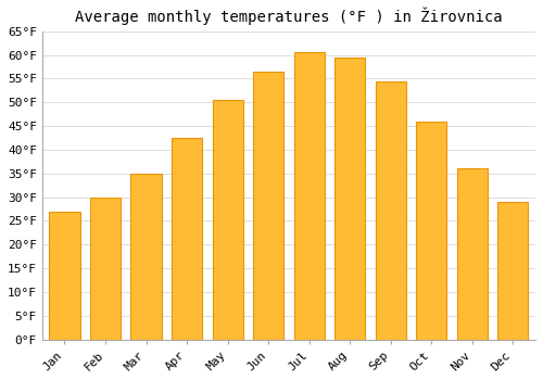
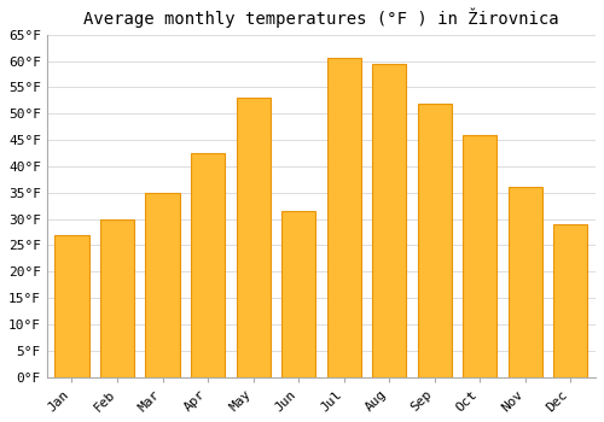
May: 50.5°F -> 53.0°F
Jun: 56.5°F -> 31.5°F
Sep: 54.5°F -> 52.0°F
